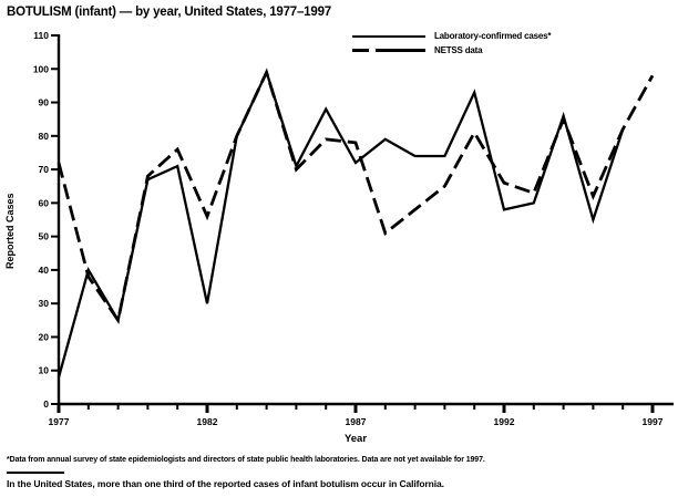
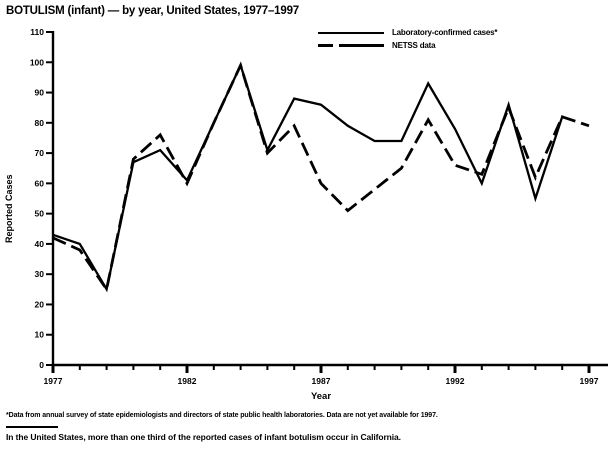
Laboratory-confirmed cases*/1977: 8 -> 43
NETSS data/1977: 72 -> 42
Laboratory-confirmed cases*/1982: 30 -> 61
NETSS data/1982: 56 -> 60
Laboratory-confirmed cases*/1987: 72 -> 86
NETSS data/1987: 78 -> 60
Laboratory-confirmed cases*/1992: 58 -> 78
NETSS data/1997: 98 -> 79
